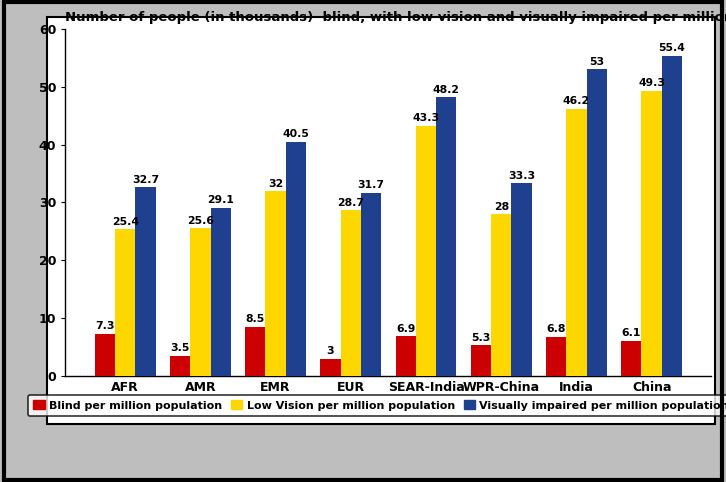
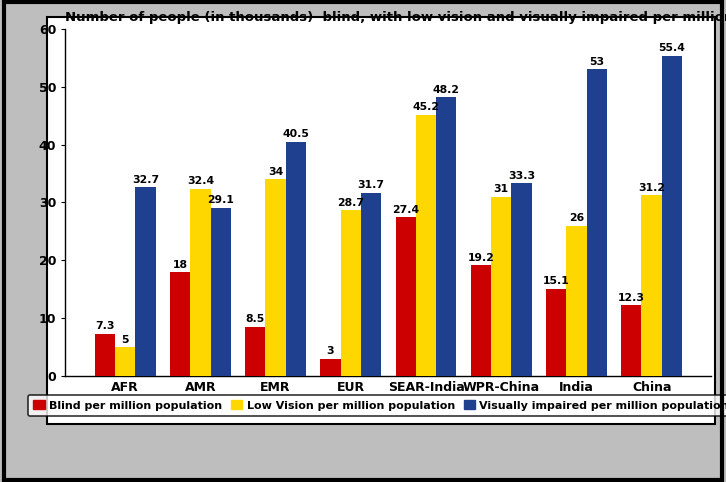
Low Vision per million population/AFR: 25.4 -> 5
Blind per million population/AMR: 3.5 -> 18
Low Vision per million population/AMR: 25.6 -> 32.4
Low Vision per million population/EMR: 32 -> 34
Blind per million population/SEAR-India: 6.9 -> 27.4
Low Vision per million population/SEAR-India: 43.3 -> 45.2
Blind per million population/WPR-China: 5.3 -> 19.2
Low Vision per million population/WPR-China: 28 -> 31
Blind per million population/India: 6.8 -> 15.1
Low Vision per million population/India: 46.2 -> 26
Blind per million population/China: 6.1 -> 12.3
Low Vision per million population/China: 49.3 -> 31.2
